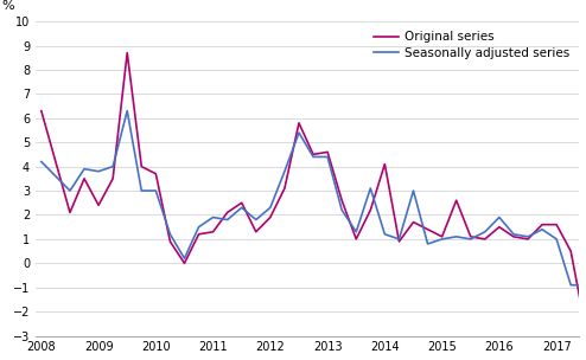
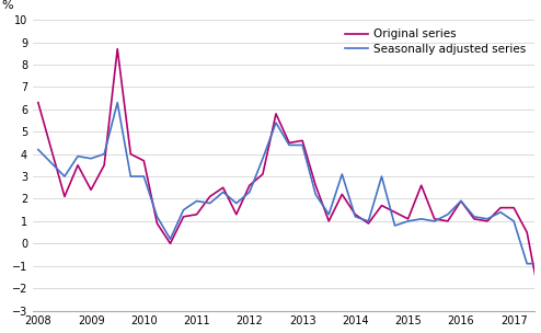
Original series/2012: 1.9 -> 2.6
Original series/2014: 4.1 -> 1.3
Original series/2016: 1.5 -> 1.9
